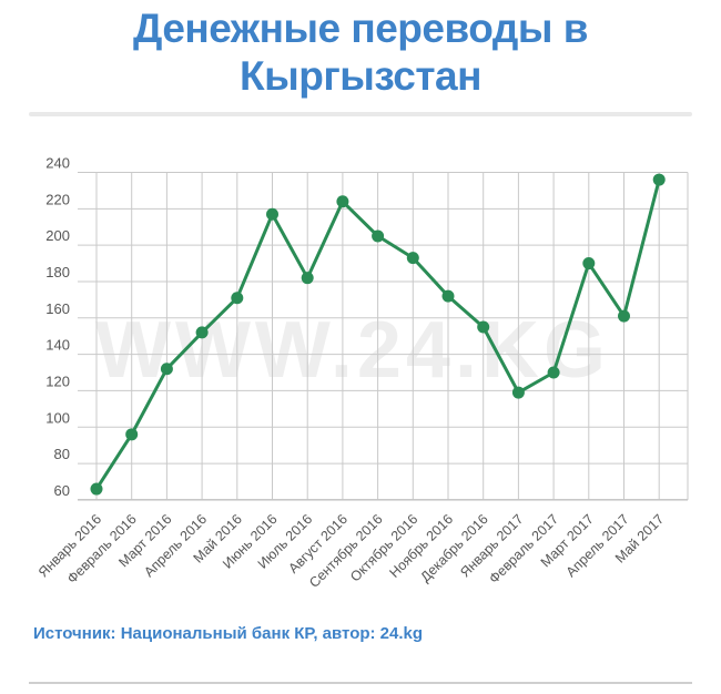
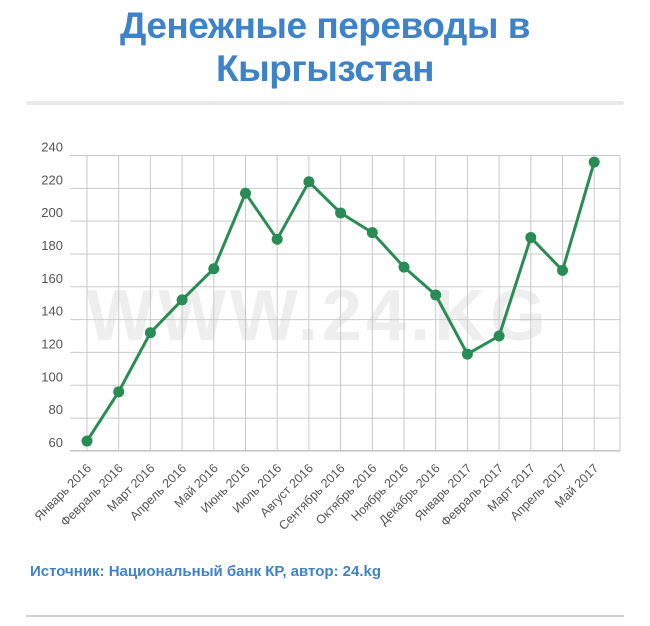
Июль 2016: 182 -> 189
Апрель 2017: 161 -> 170
